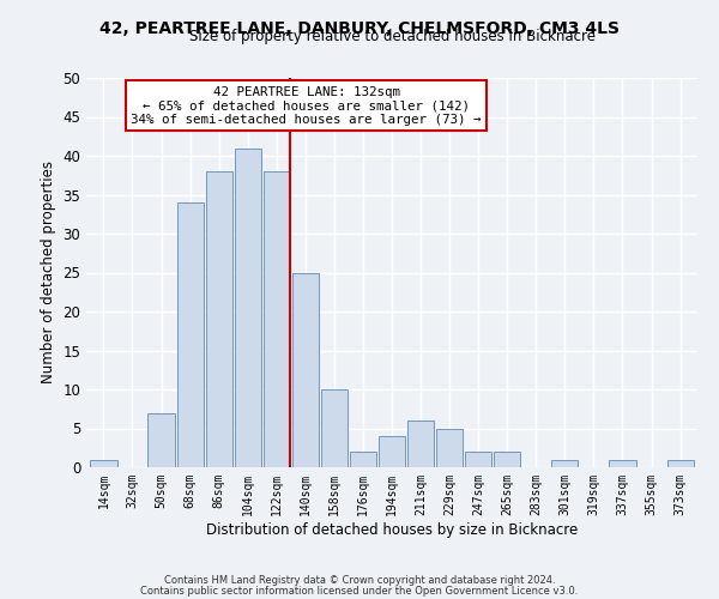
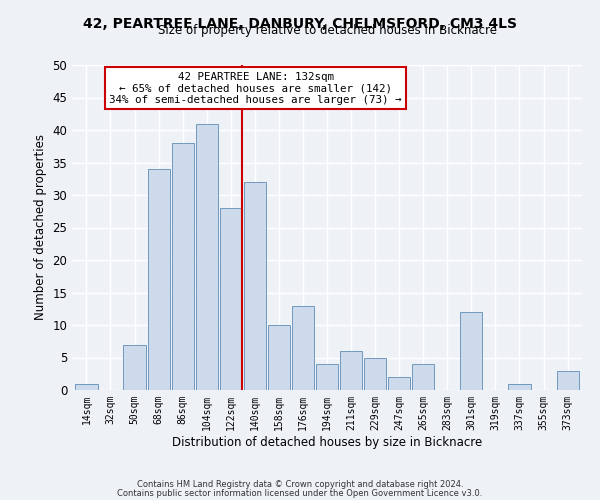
122sqm: 38 -> 28
140sqm: 25 -> 32
176sqm: 2 -> 13
265sqm: 2 -> 4
301sqm: 1 -> 12
373sqm: 1 -> 3
